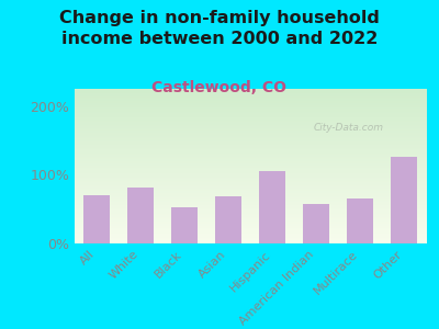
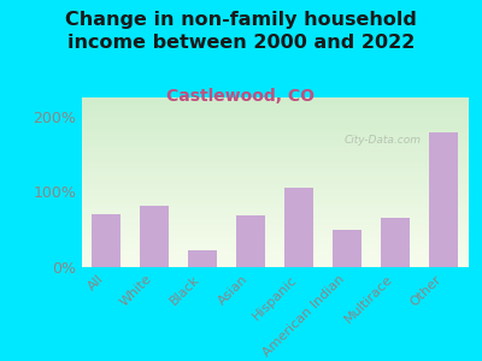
Black: 52% -> 22%
American Indian: 58% -> 50%
Other: 126% -> 178%
